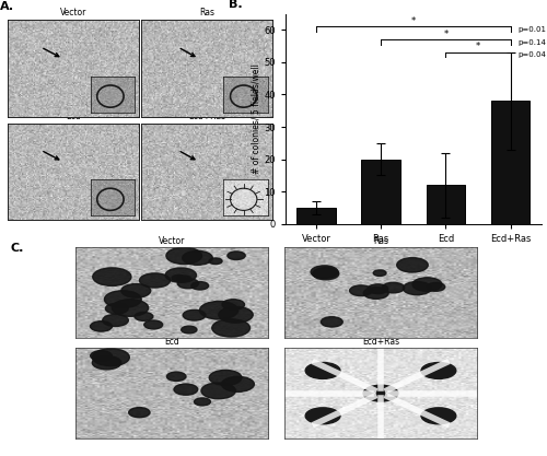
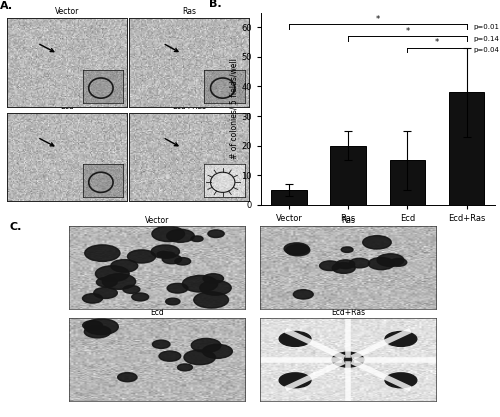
Ecd: 12 -> 15
